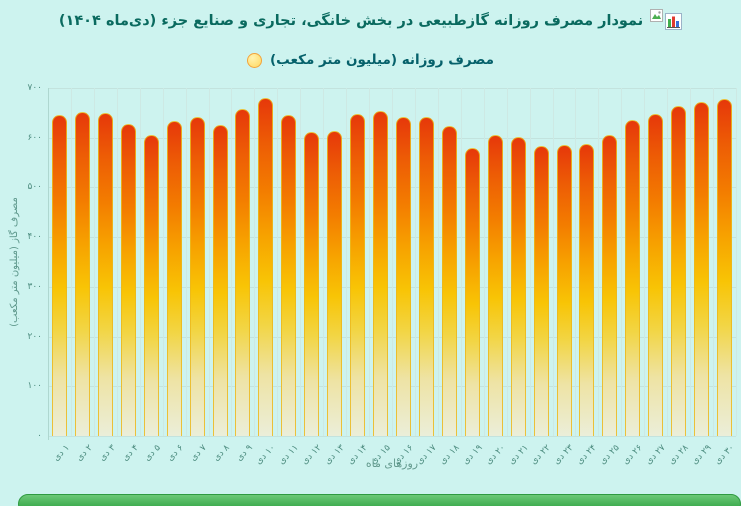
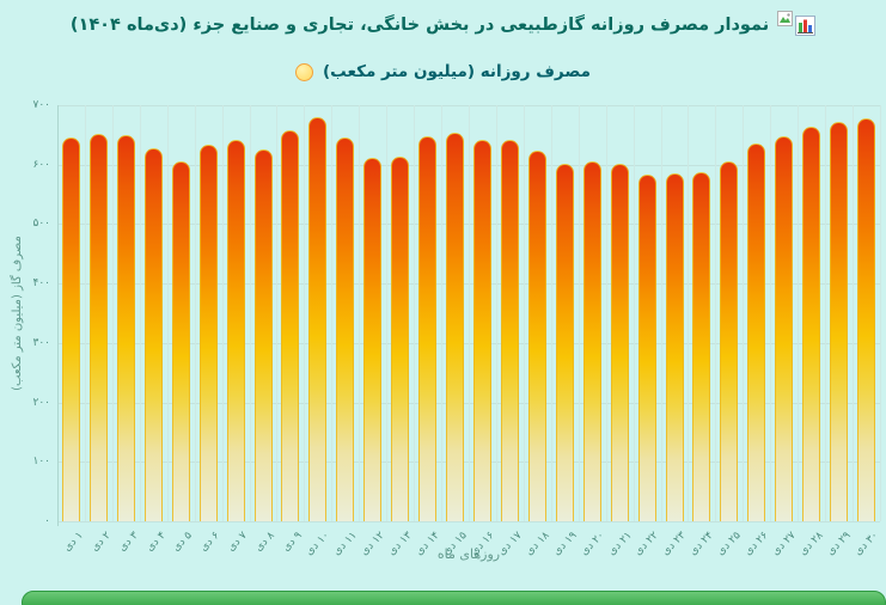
۱۹ دی: 580 -> 600
